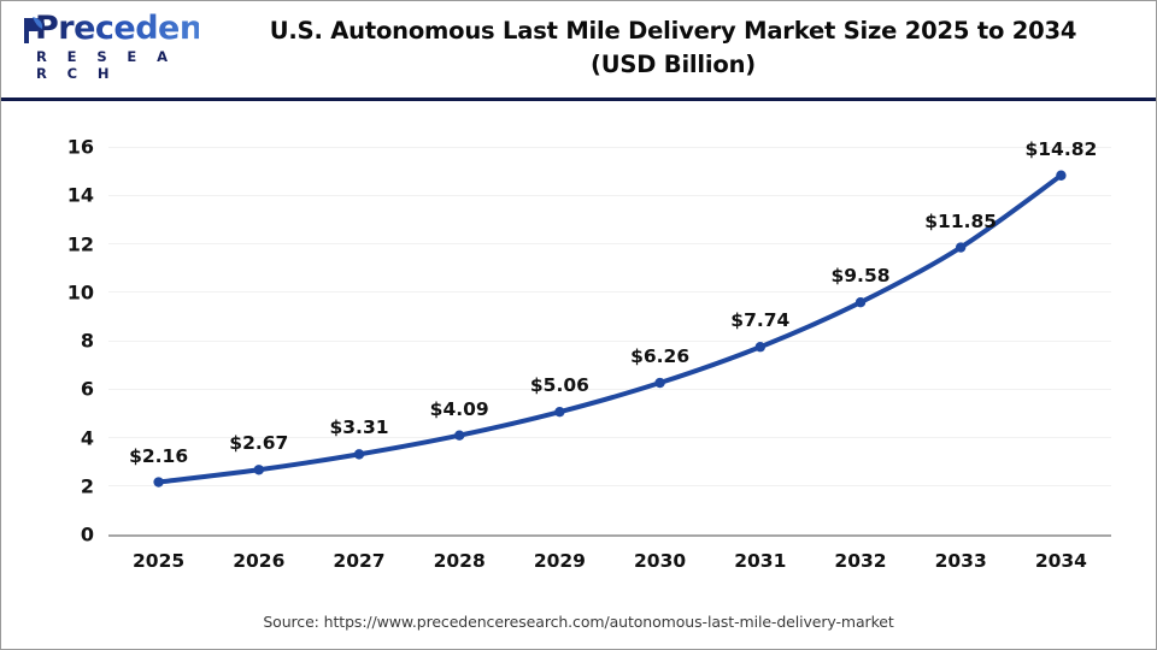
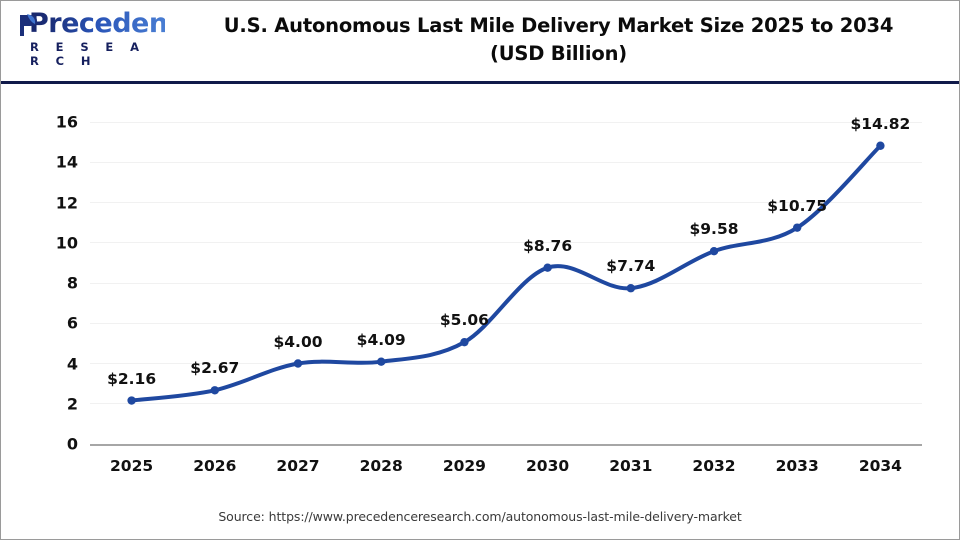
2027: $3.31 -> $4.00
2030: $6.26 -> $8.76
2033: $11.85 -> $10.75
